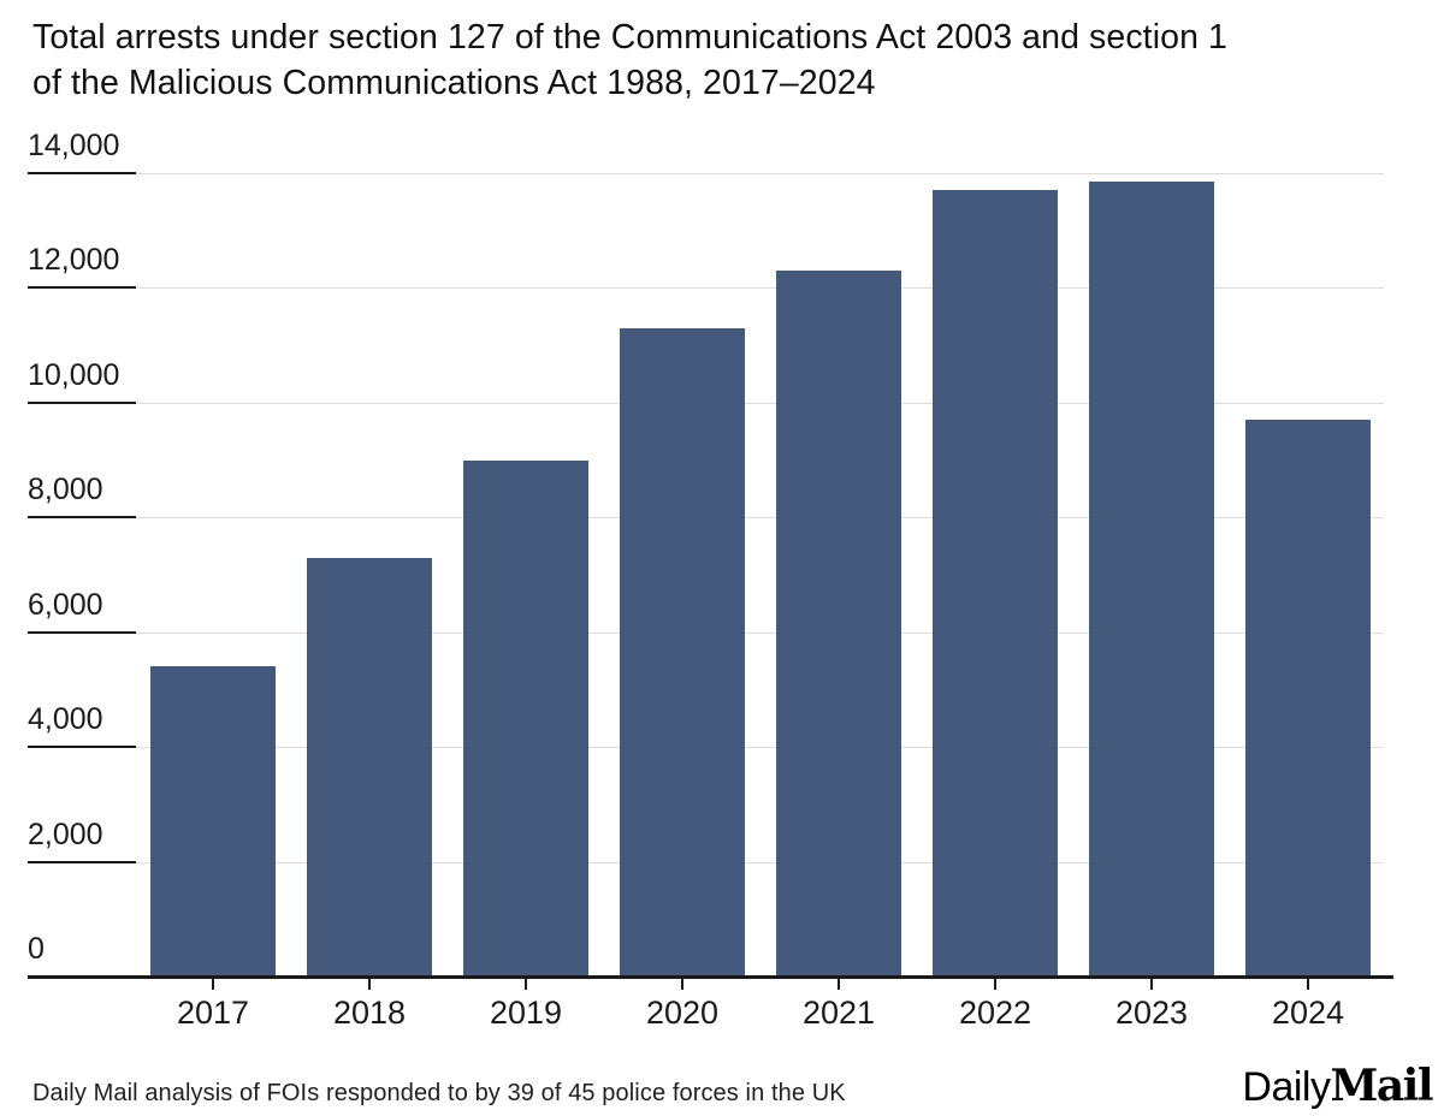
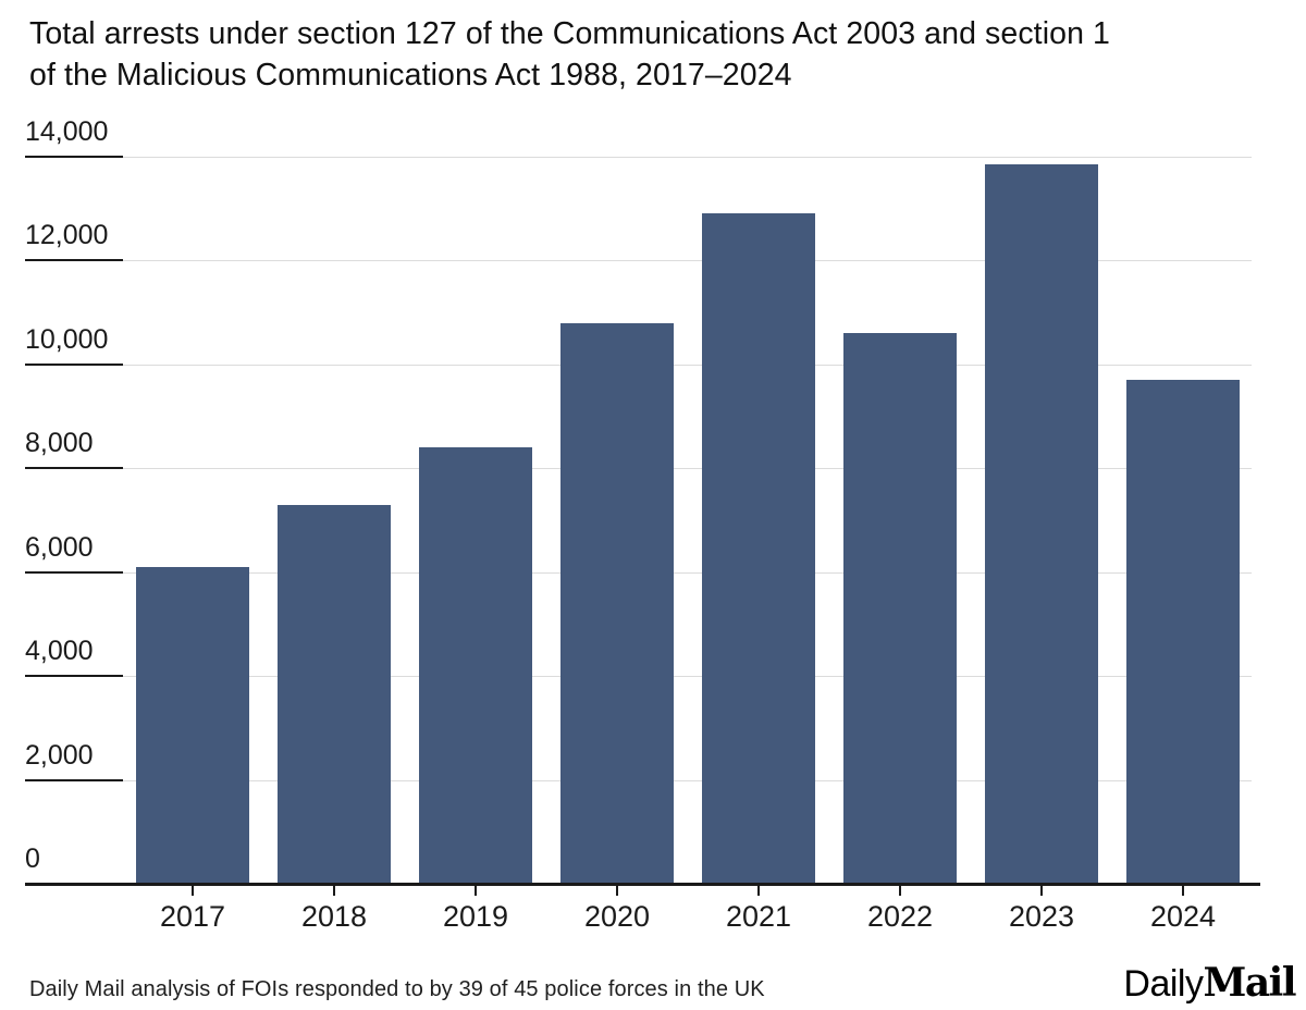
2017: 5400 -> 6100
2019: 9000 -> 8400
2020: 11300 -> 10800
2021: 12300 -> 12900
2022: 13700 -> 10600
